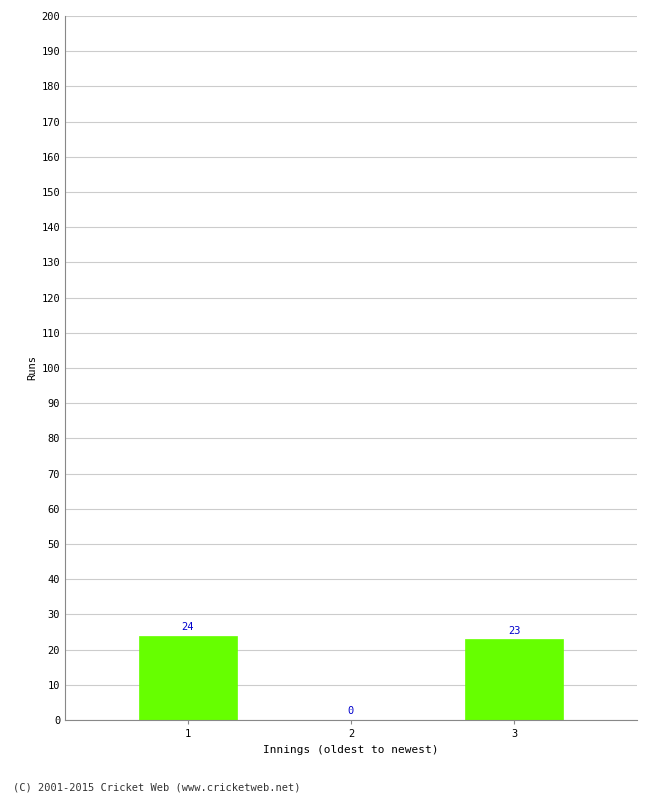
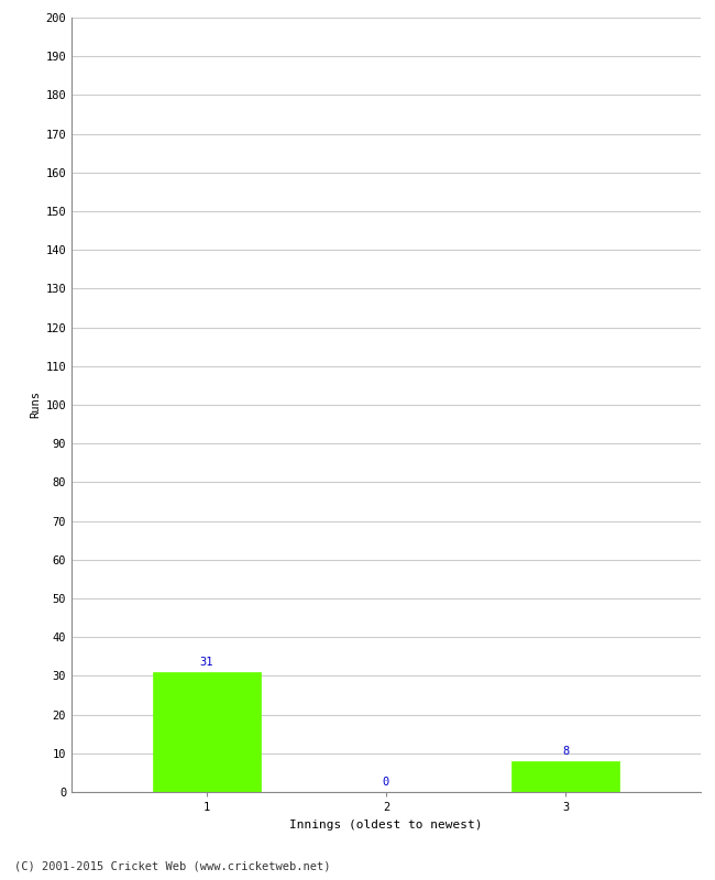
1: 24 -> 31
3: 23 -> 8
